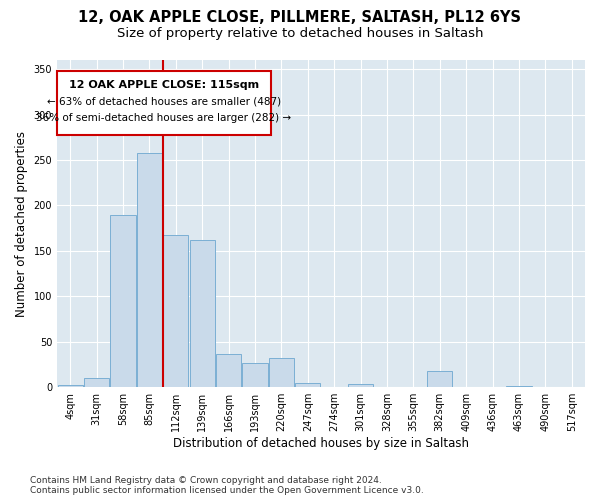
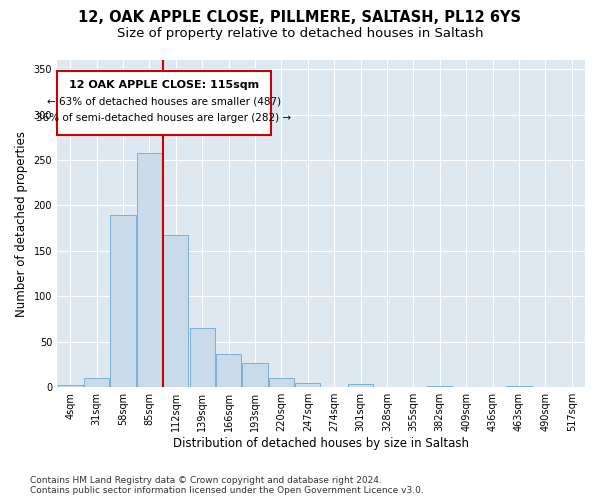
139sqm: 162 -> 65
220sqm: 32 -> 10
382sqm: 18 -> 1
